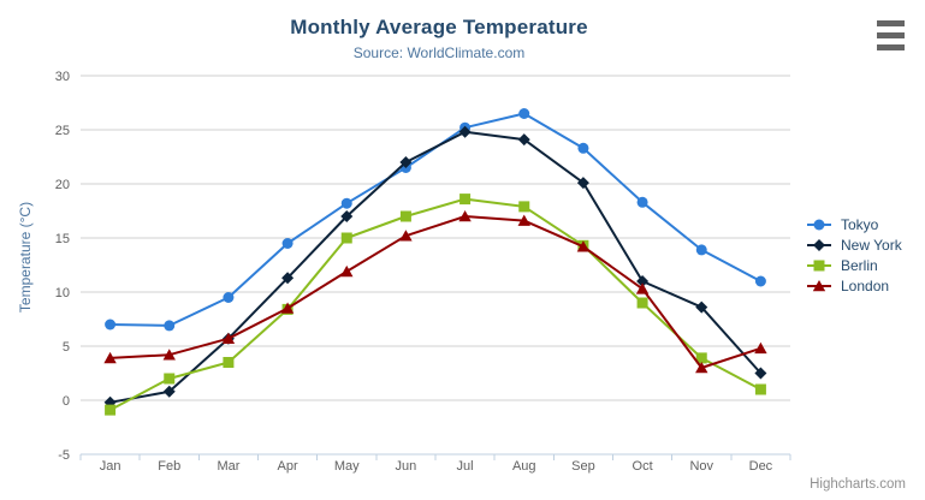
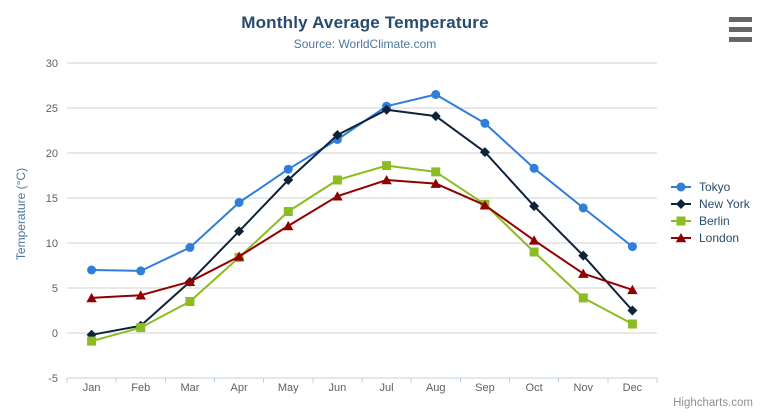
Berlin/Feb: 2 -> 1
Berlin/May: 15 -> 14
New York/Oct: 11 -> 14
London/Nov: 3 -> 7
Tokyo/Dec: 11 -> 10
